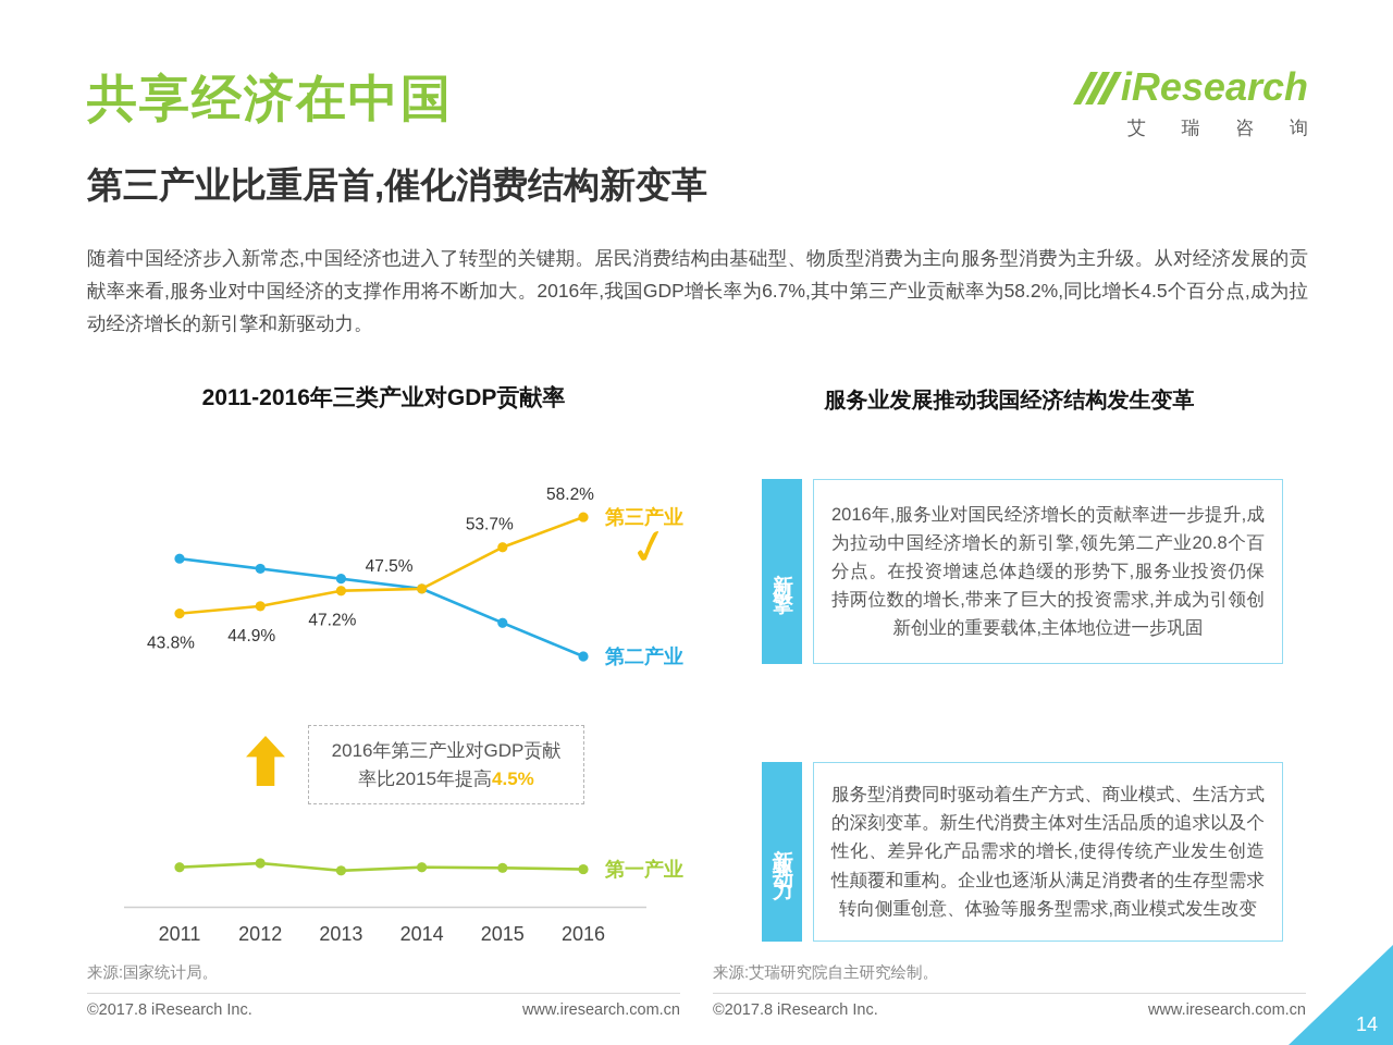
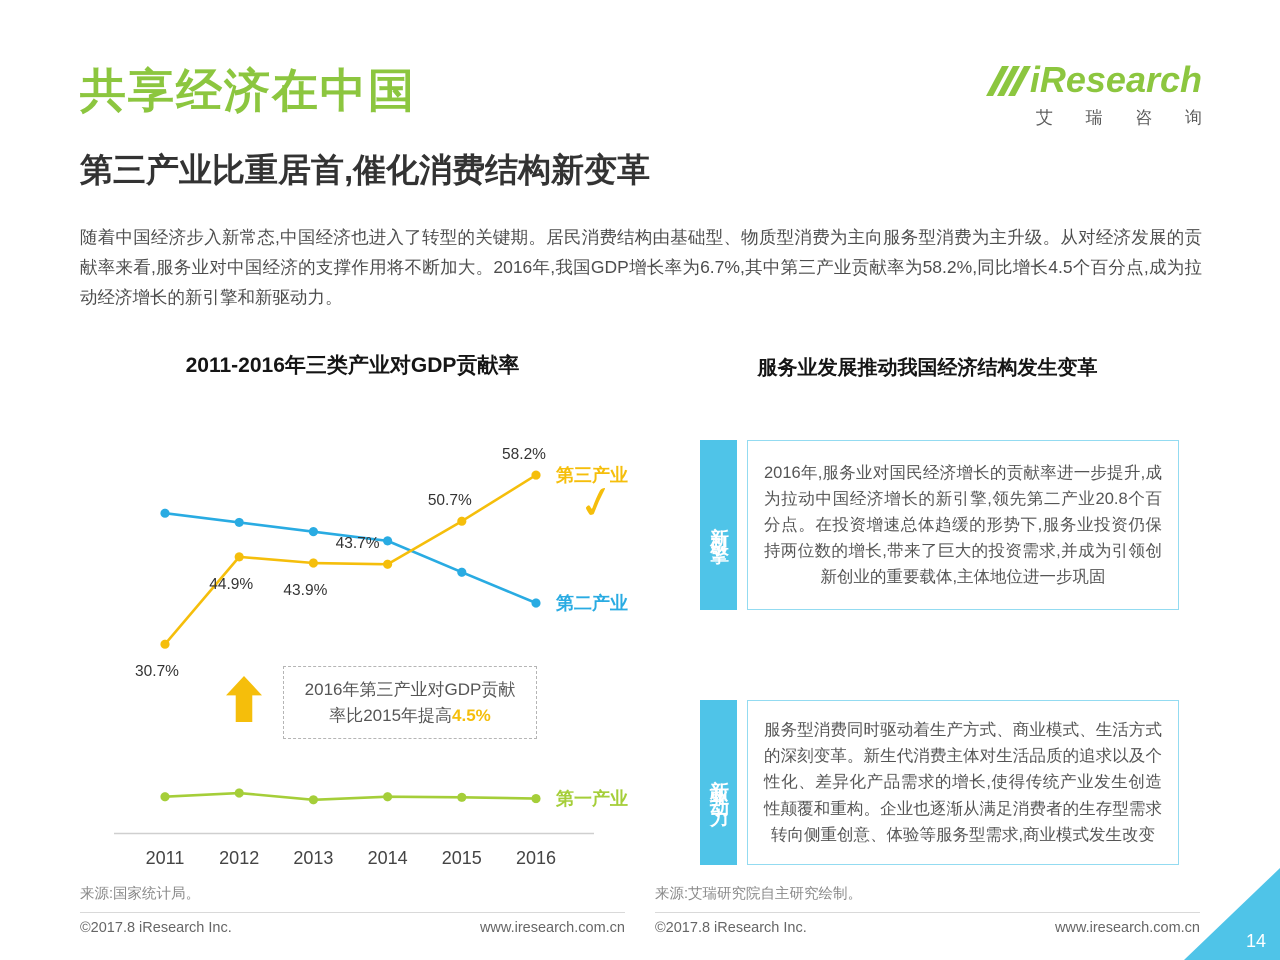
第三产业/2011: 43.8% -> 30.7%
第三产业/2013: 47.2% -> 43.9%
第三产业/2014: 47.5% -> 43.7%
第三产业/2015: 53.7% -> 50.7%
